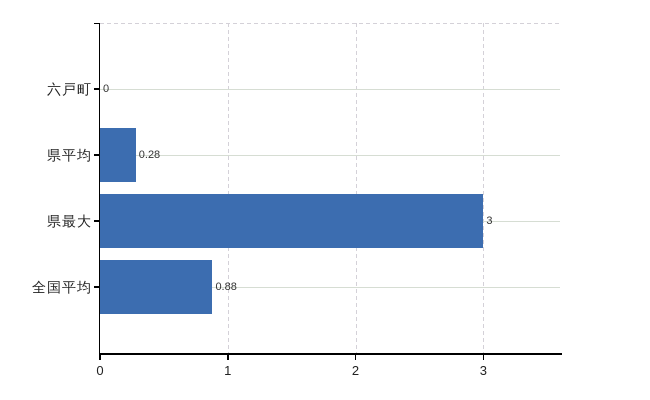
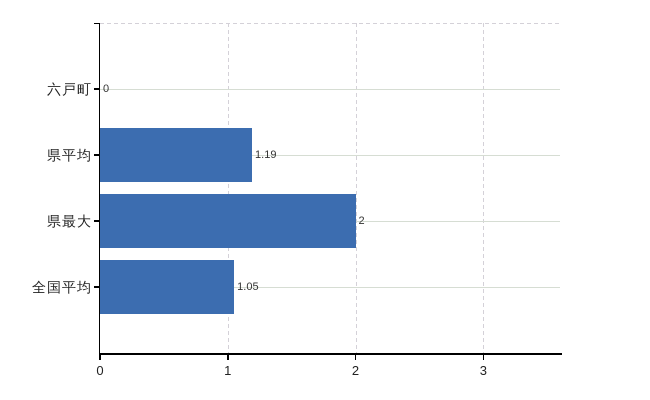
県平均: 0.28 -> 1.19
県最大: 3 -> 2
全国平均: 0.88 -> 1.05
